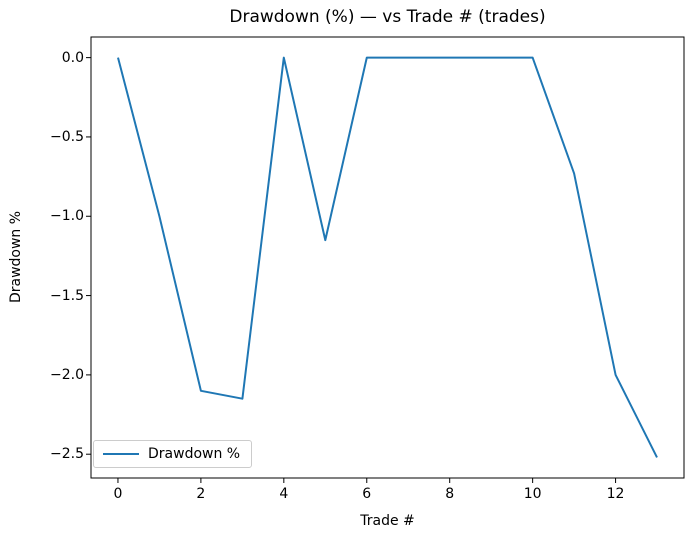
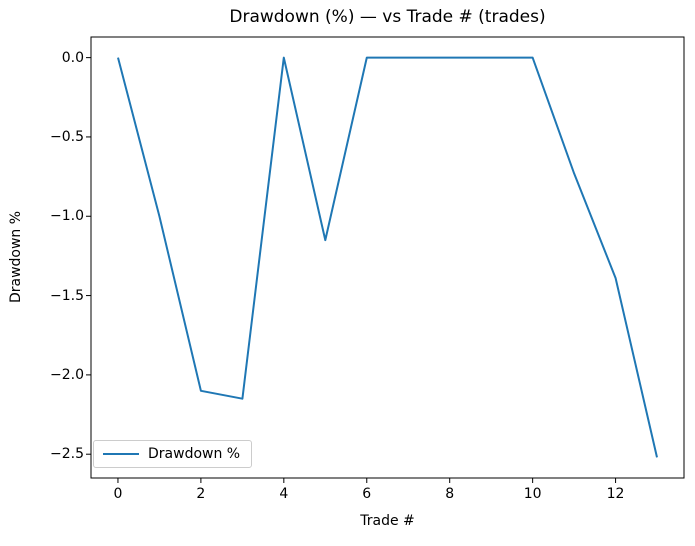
12: -2.00 -> -1.39
